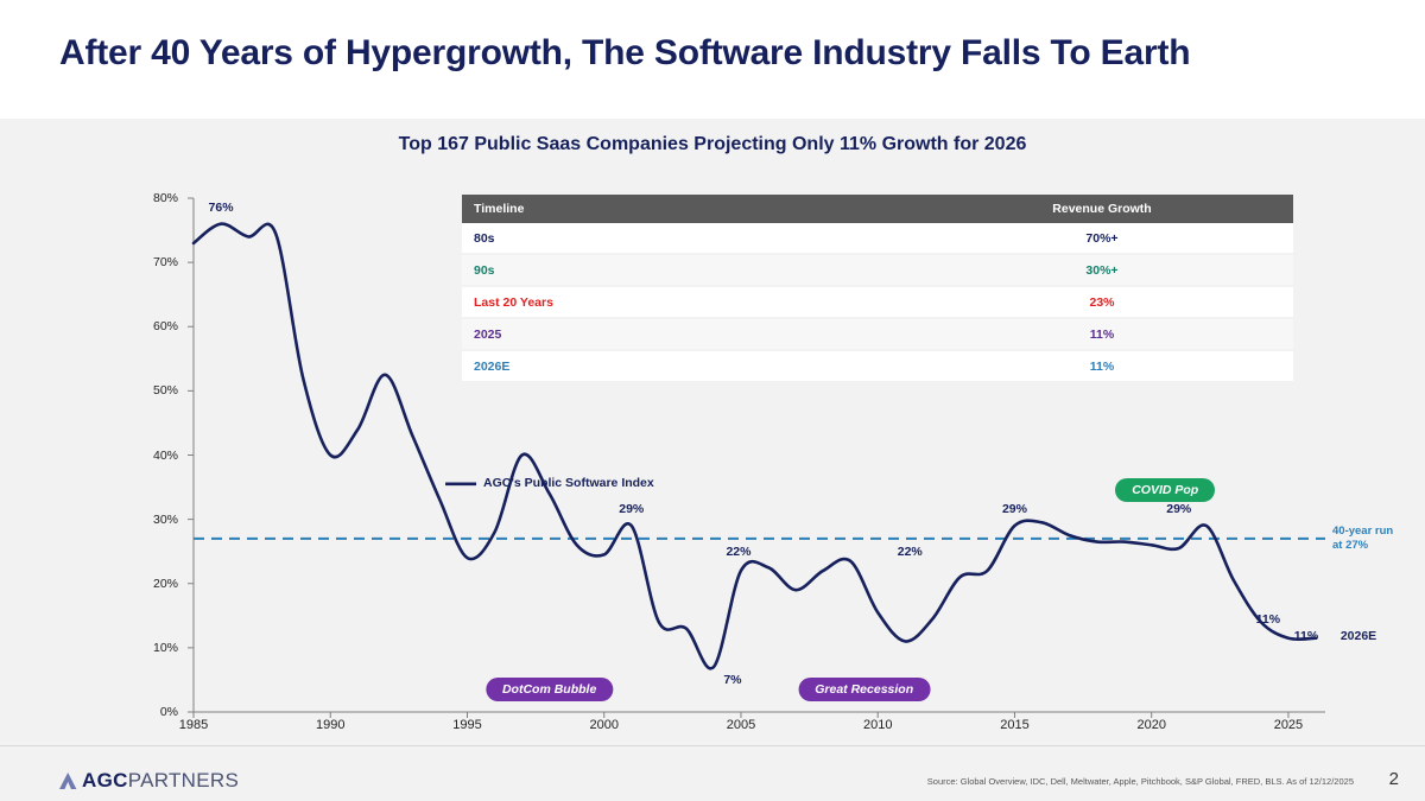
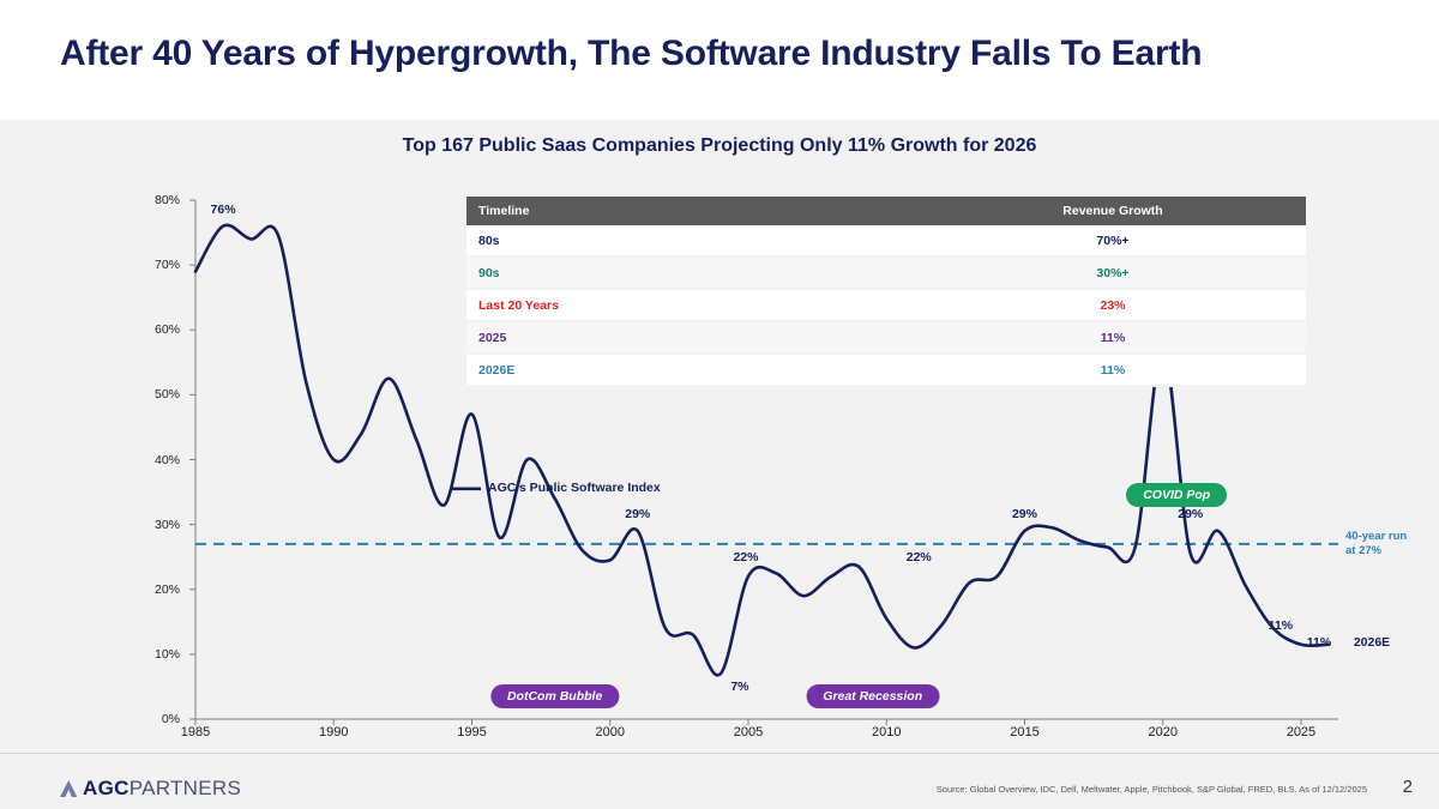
1985: 73% -> 69%
1995: 24% -> 47%
2020: 26% -> 57%
